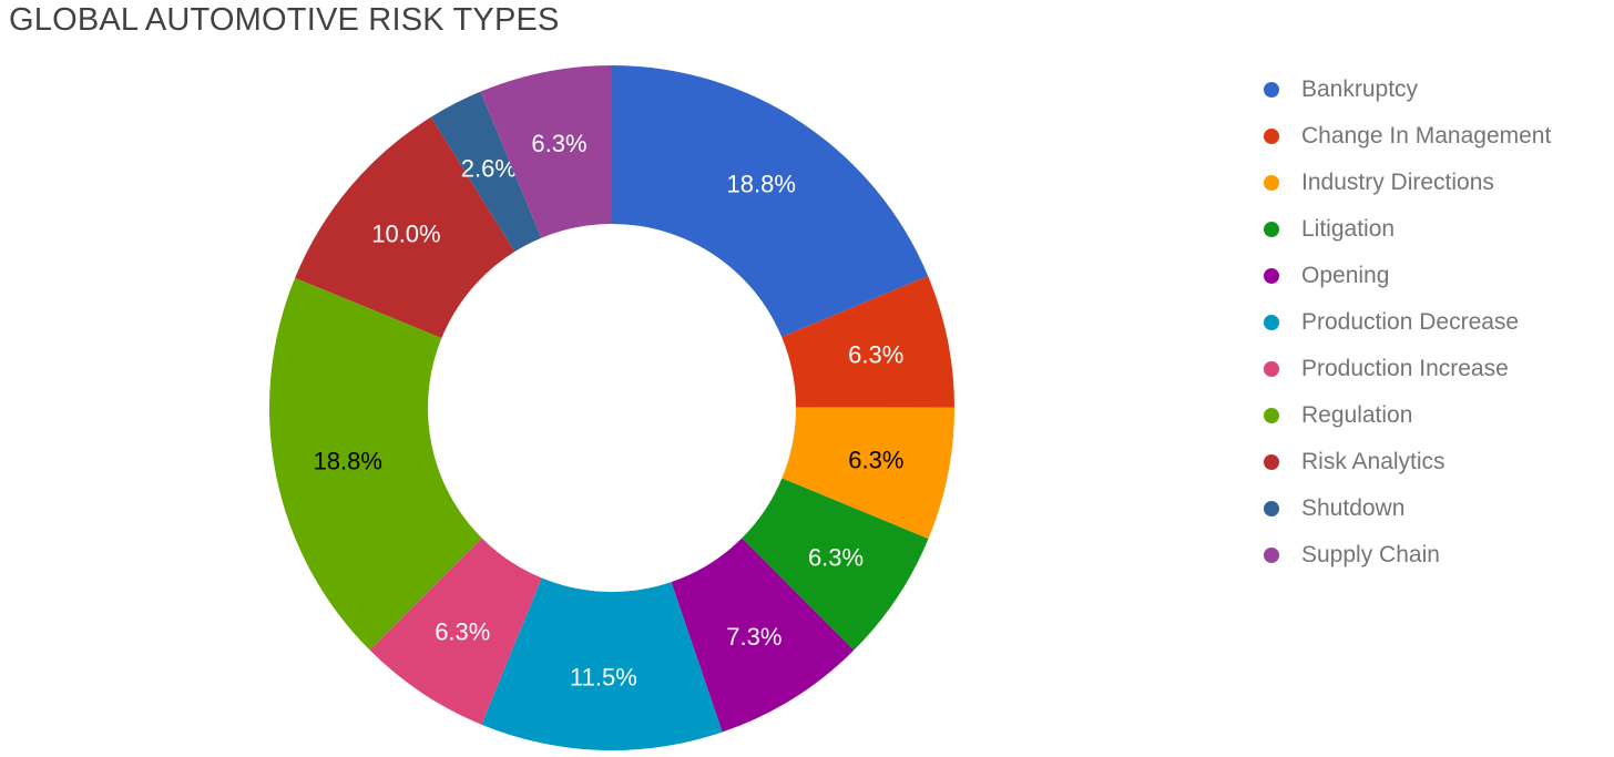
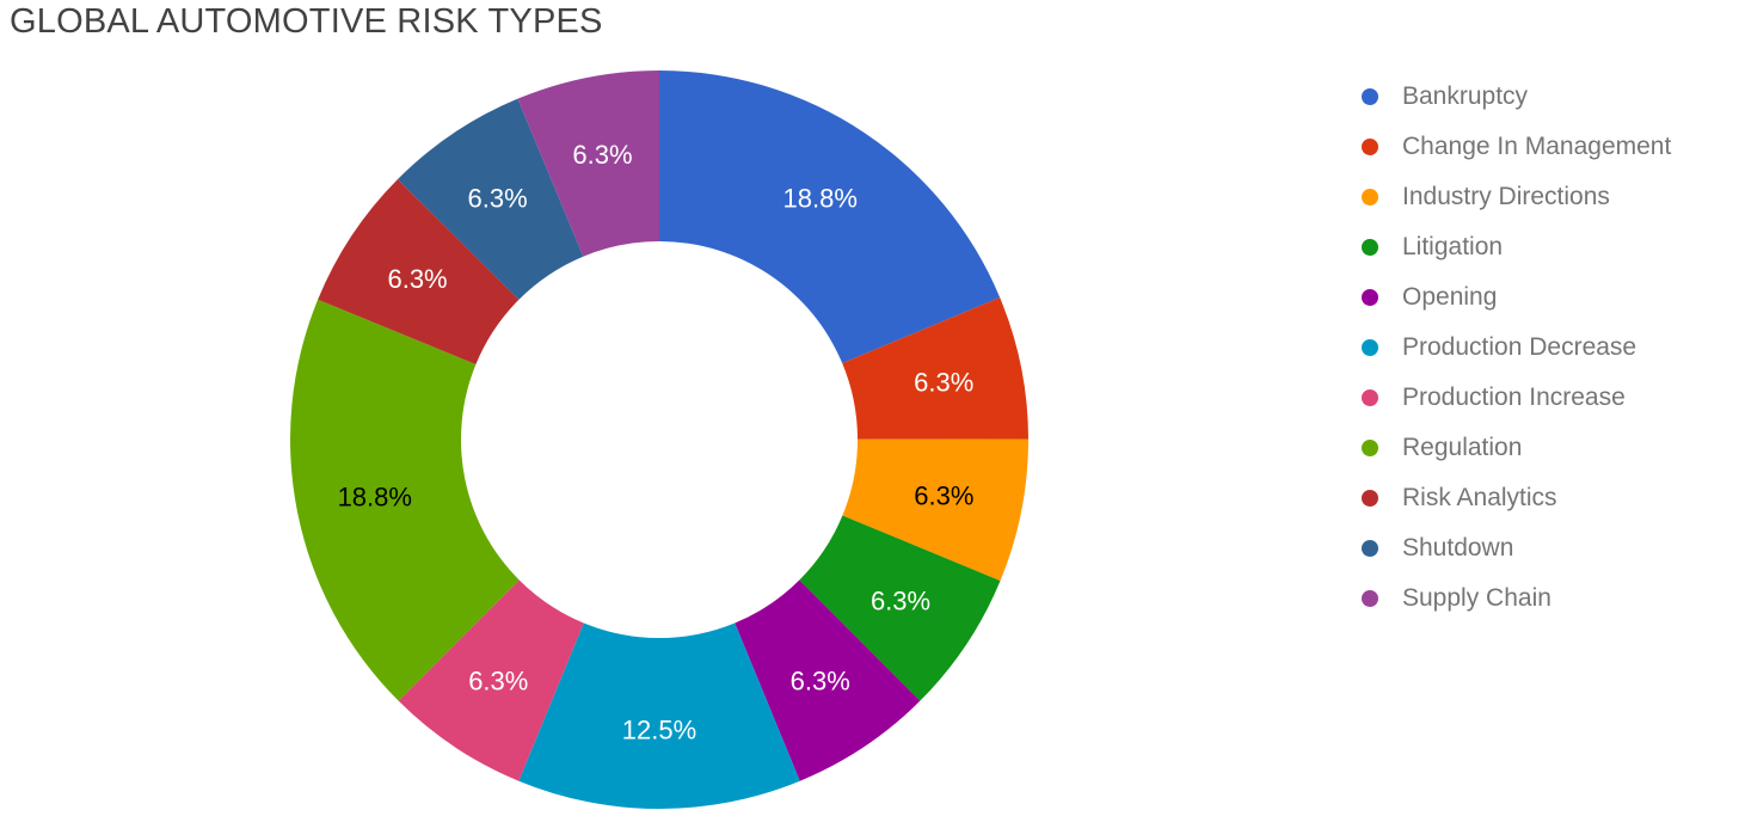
Opening: 7.3% -> 6.3%
Production Decrease: 11.5% -> 12.5%
Risk Analytics: 10.0% -> 6.3%
Shutdown: 2.6% -> 6.3%
